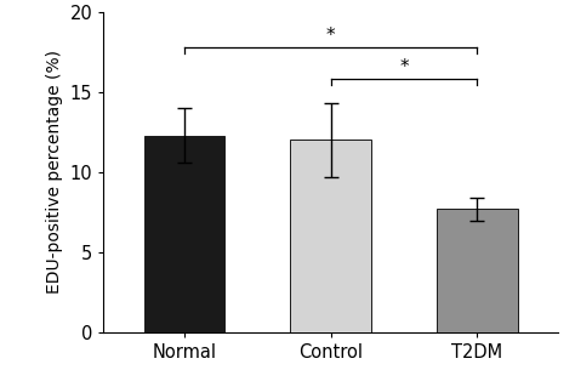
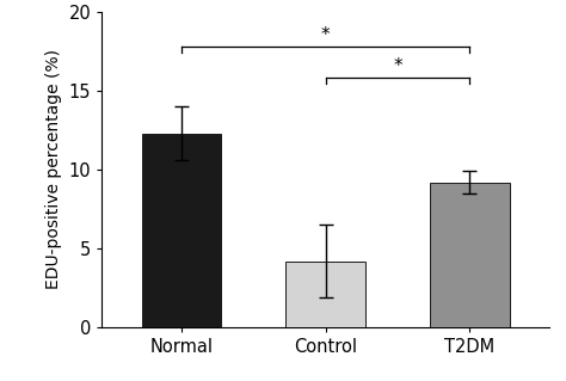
Control: 12.0 -> 4.2
T2DM: 7.7 -> 9.2
